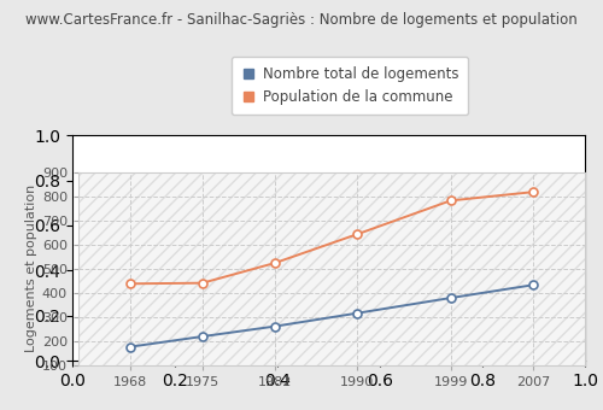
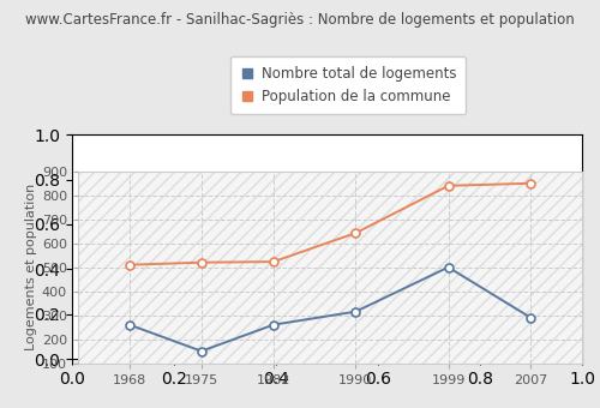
Nombre total de logements/1968: 180 -> 260
Population de la commune/1968: 440 -> 510
Nombre total de logements/1975: 220 -> 150
Population de la commune/1975: 440 -> 520
Nombre total de logements/1999: 380 -> 500
Population de la commune/1999: 780 -> 840
Nombre total de logements/2007: 430 -> 290
Population de la commune/2007: 820 -> 850
